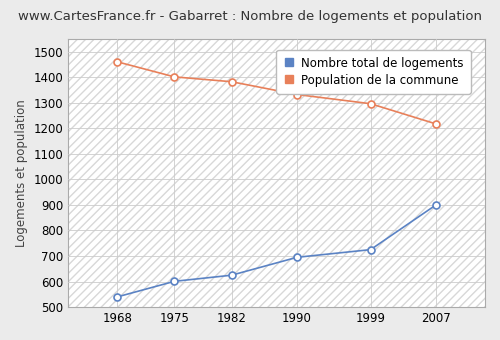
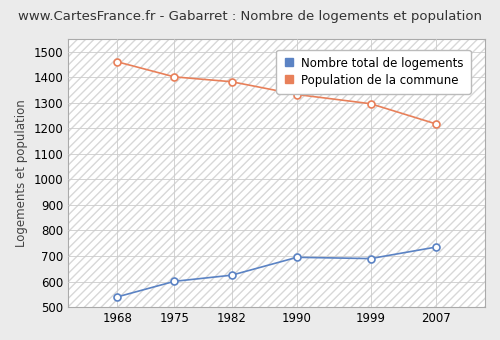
Nombre total de logements/1999: 725 -> 690
Nombre total de logements/2007: 900 -> 735
